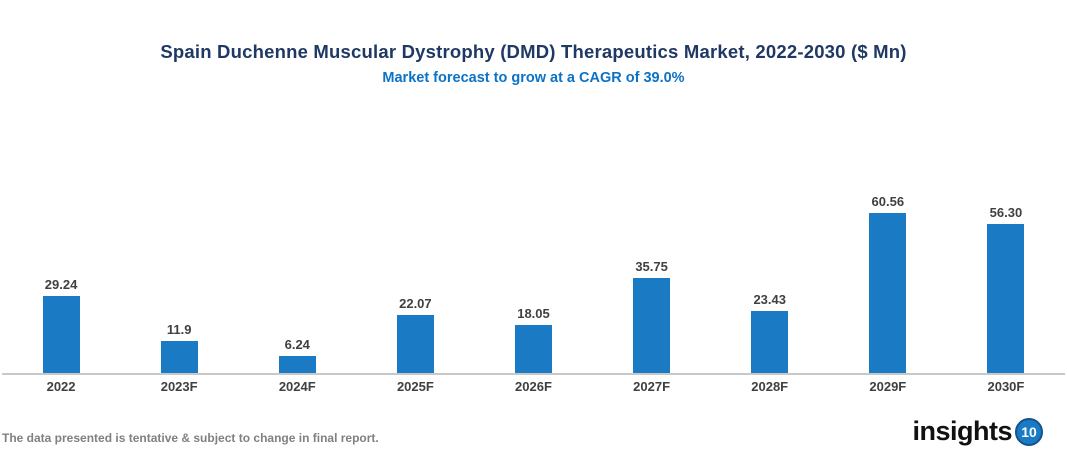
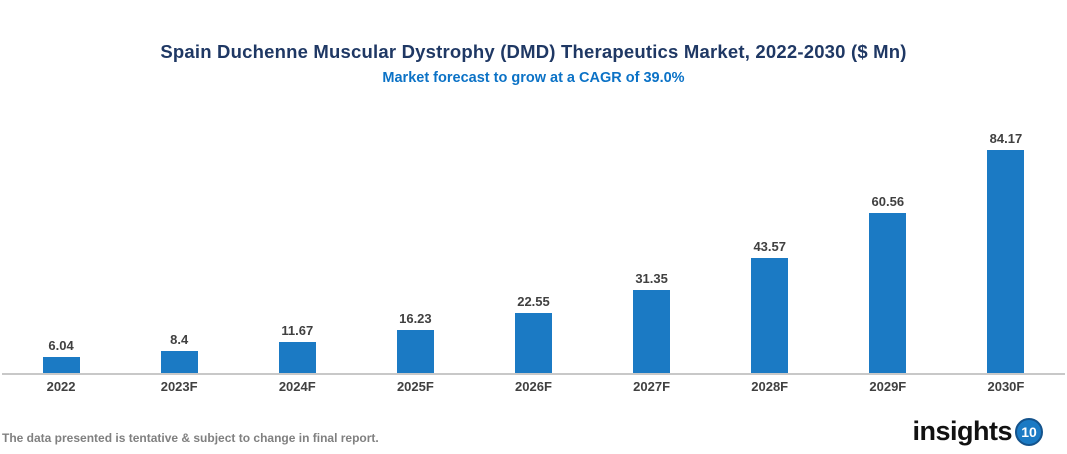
2022: 29.24 -> 6.04
2023F: 11.9 -> 8.4
2024F: 6.24 -> 11.67
2025F: 22.07 -> 16.23
2026F: 18.05 -> 22.55
2027F: 35.75 -> 31.35
2028F: 23.43 -> 43.57
2030F: 56.30 -> 84.17
